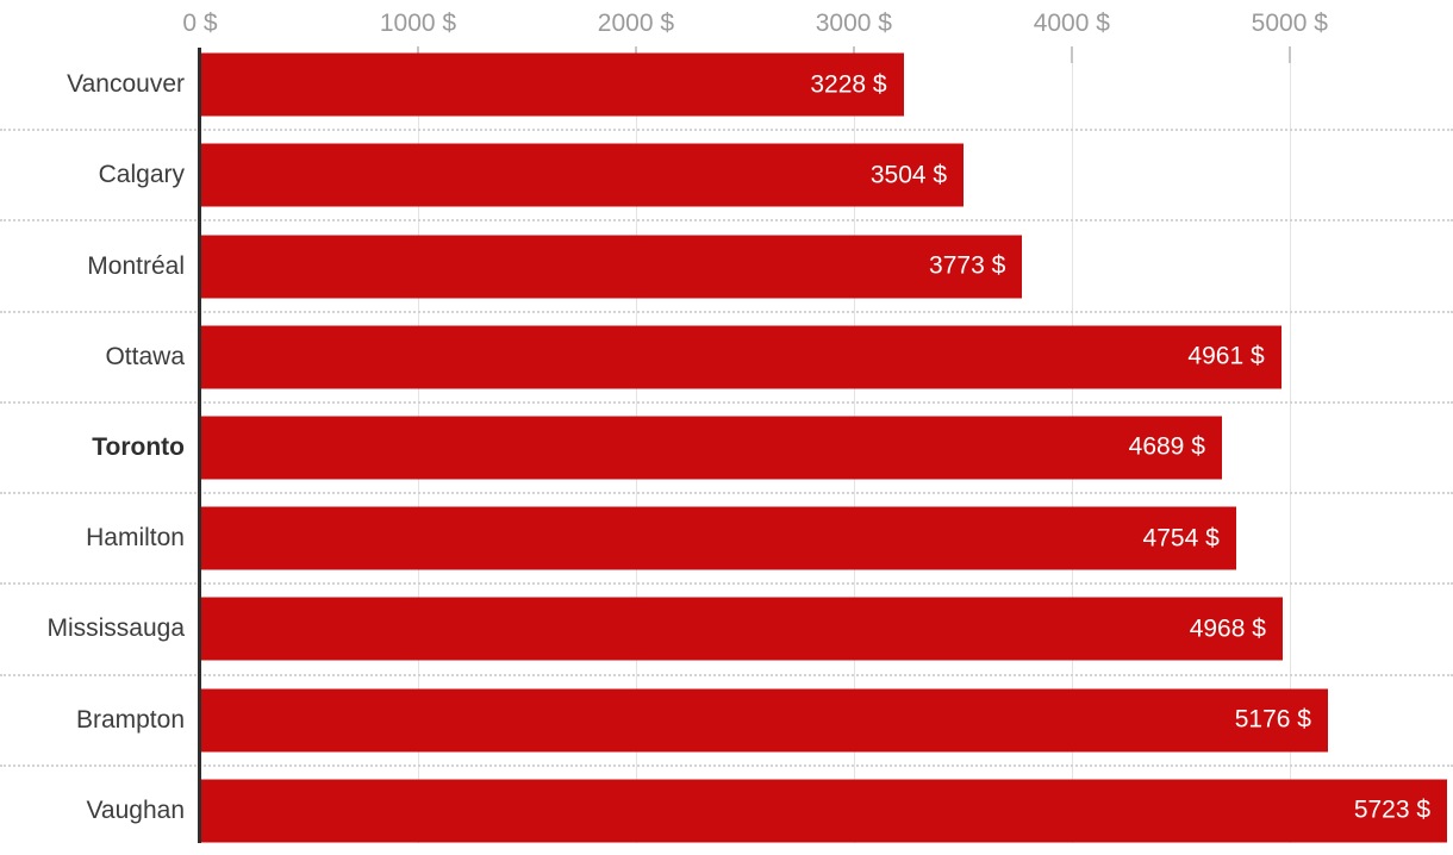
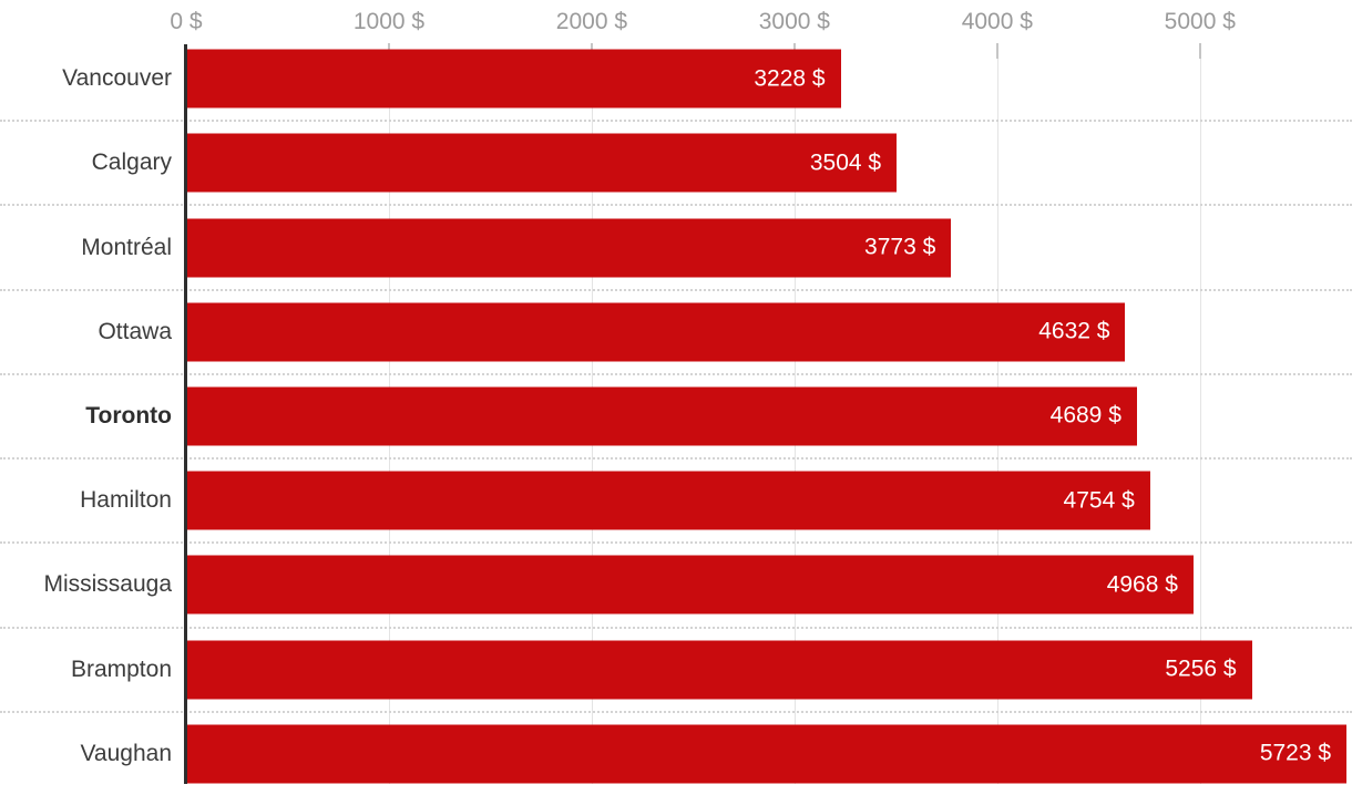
Ottawa: 4961 -> 4632
Brampton: 5176 -> 5256
